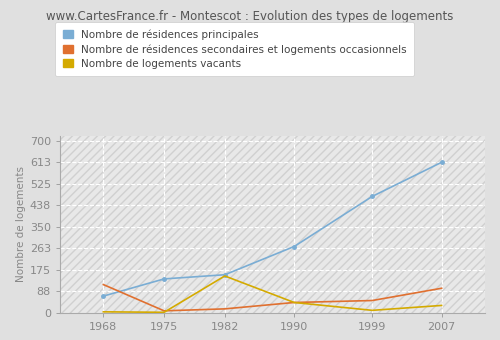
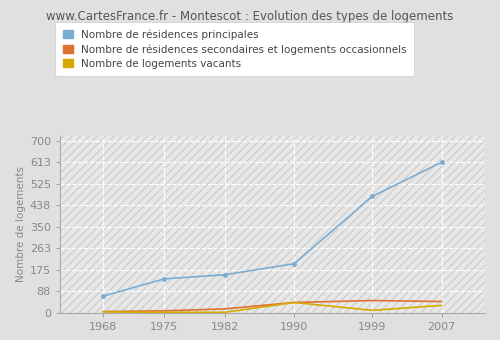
Nombre de résidences secondaires et logements occasionnels/1968: 115 -> 5
Nombre de logements vacants/1982: 150 -> 2
Nombre de résidences principales/1990: 270 -> 200
Nombre de résidences secondaires et logements occasionnels/2007: 100 -> 46
